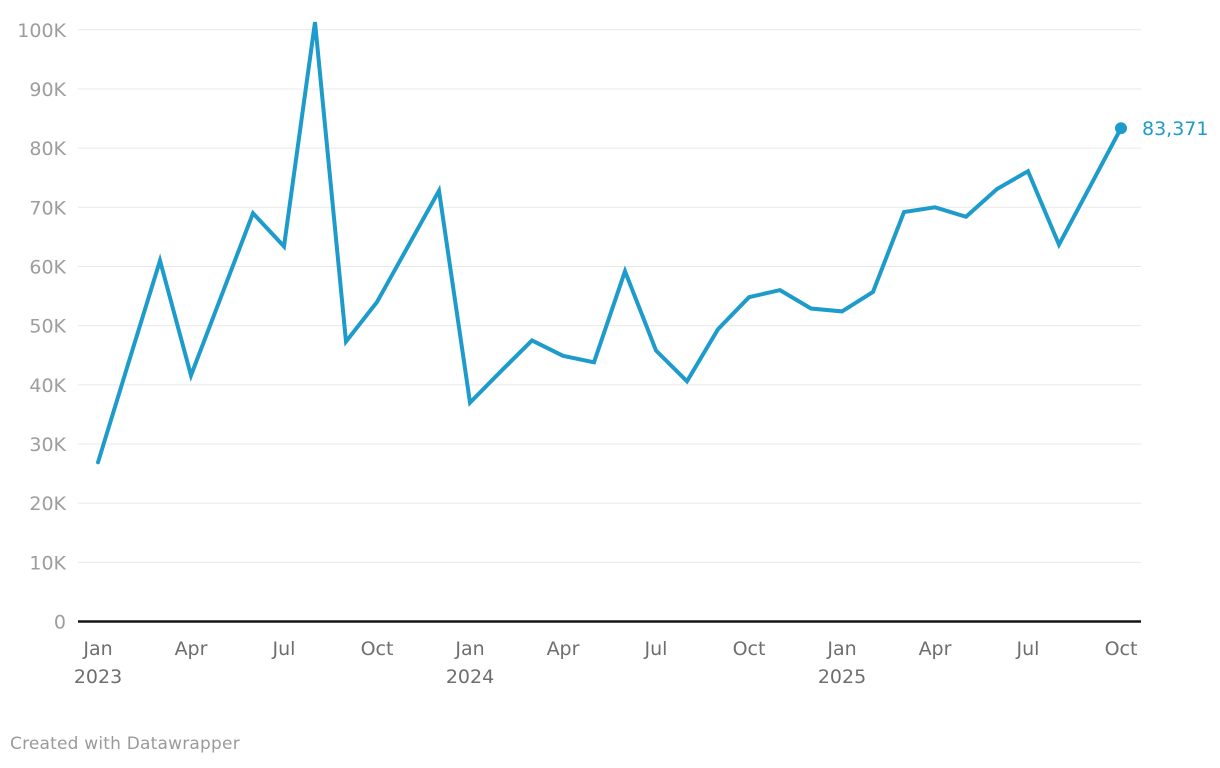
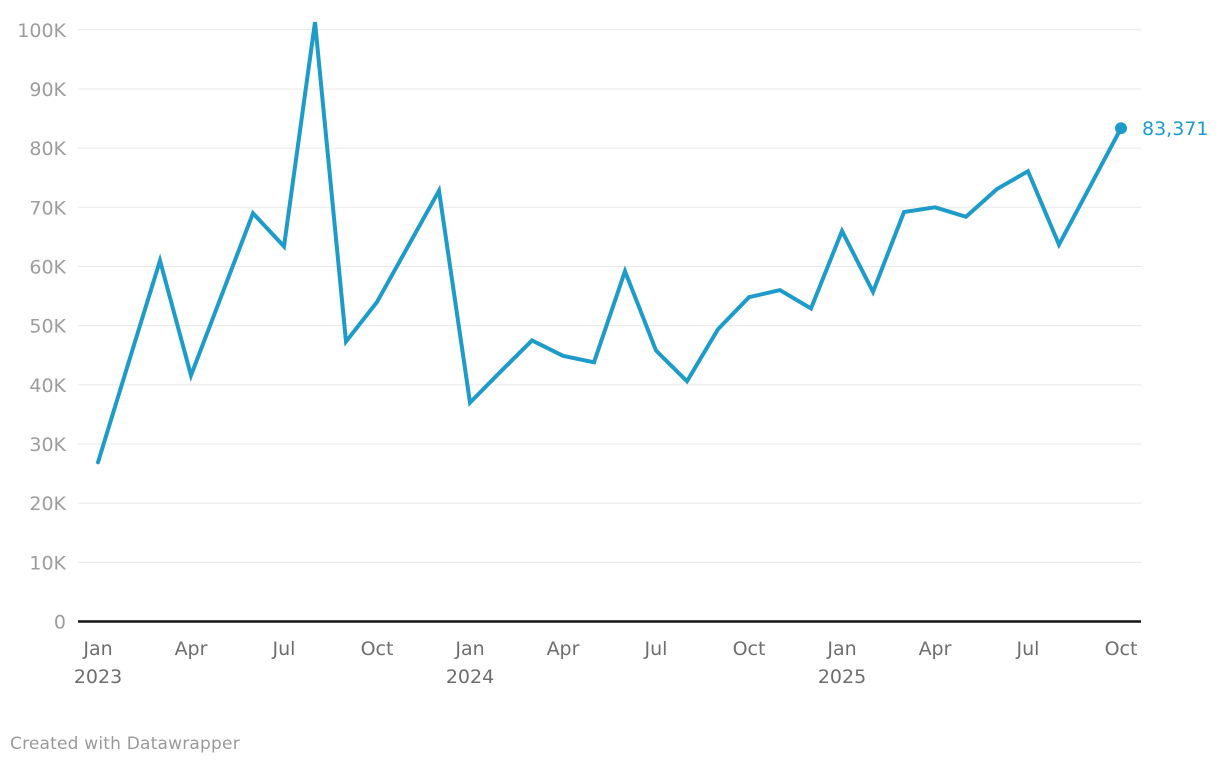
Jan 2025: 52K -> 66K
